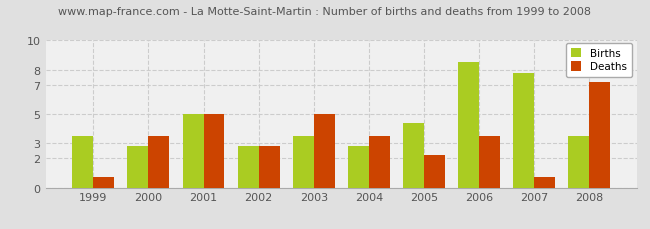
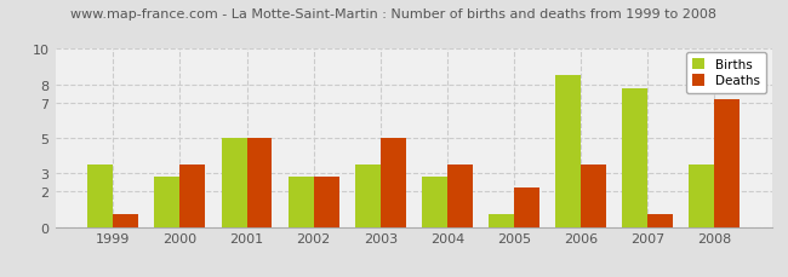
Births/2005: 4.4 -> 0.7
